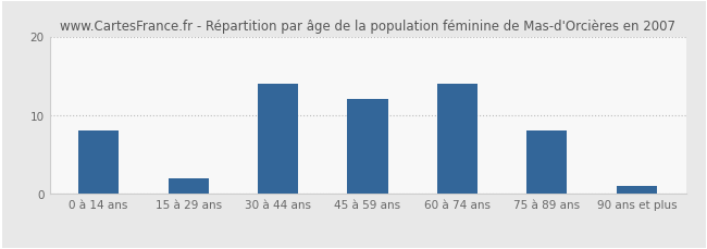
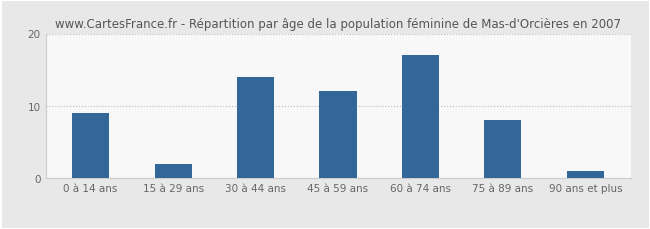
0 à 14 ans: 8 -> 9
60 à 74 ans: 14 -> 17
